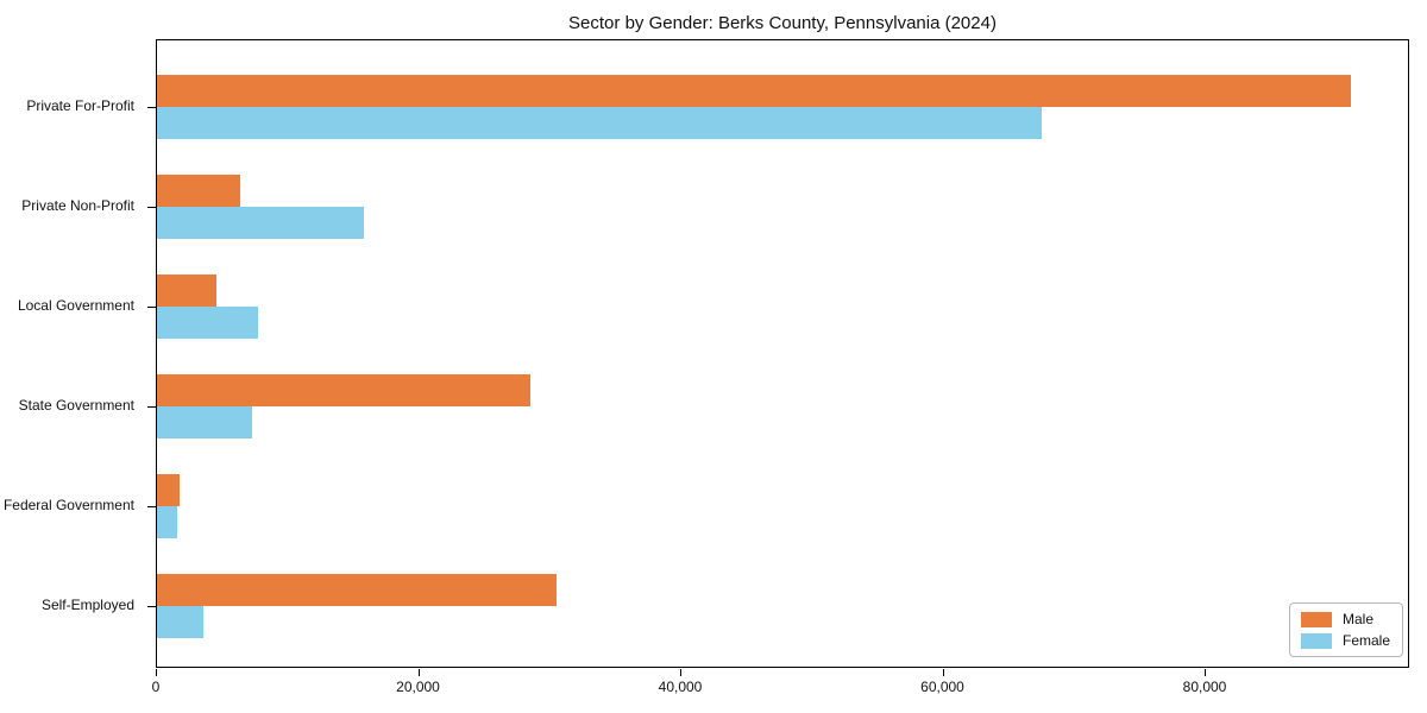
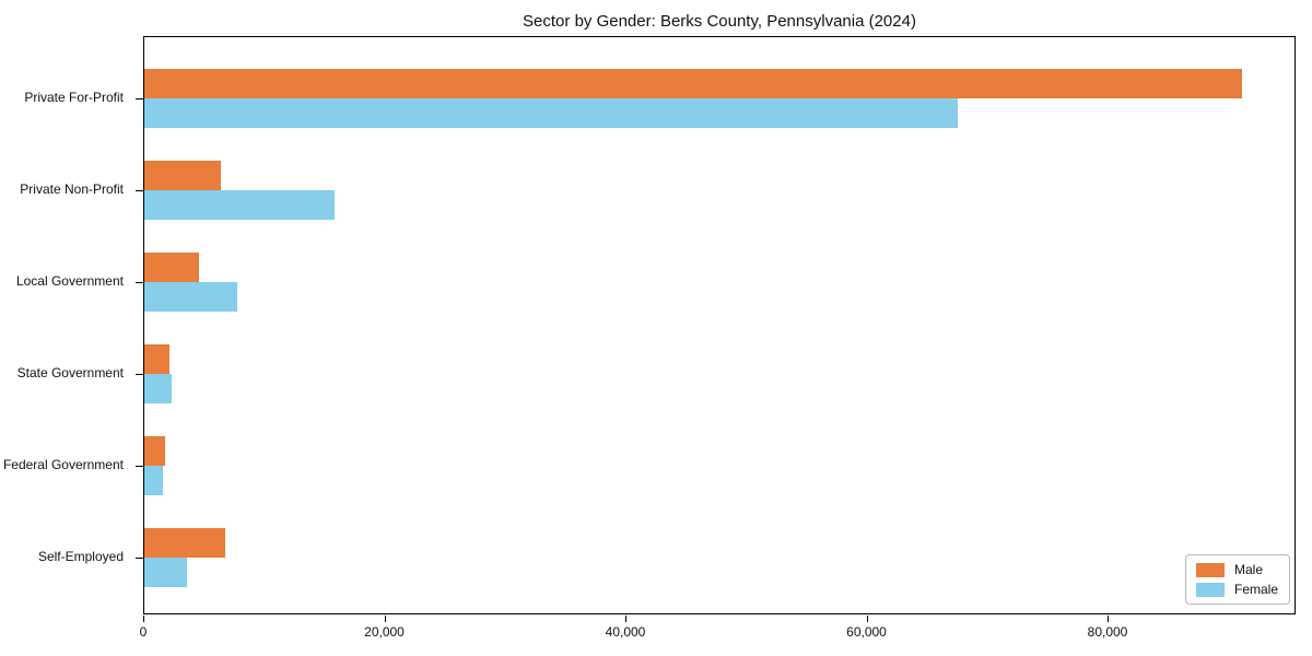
Male/State Government: 28500 -> 2100
Female/State Government: 7300 -> 2300
Male/Self-Employed: 30500 -> 6700
